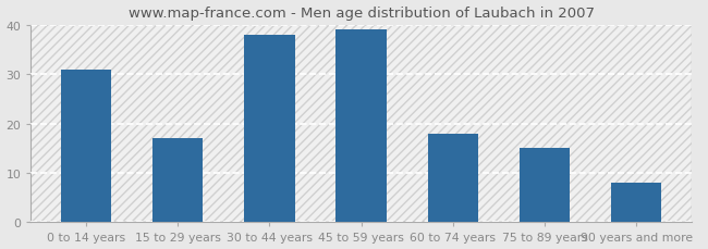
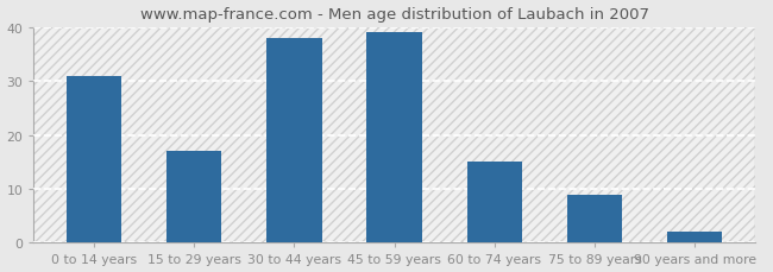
60 to 74 years: 18 -> 15
75 to 89 years: 15 -> 9
90 years and more: 8 -> 2
